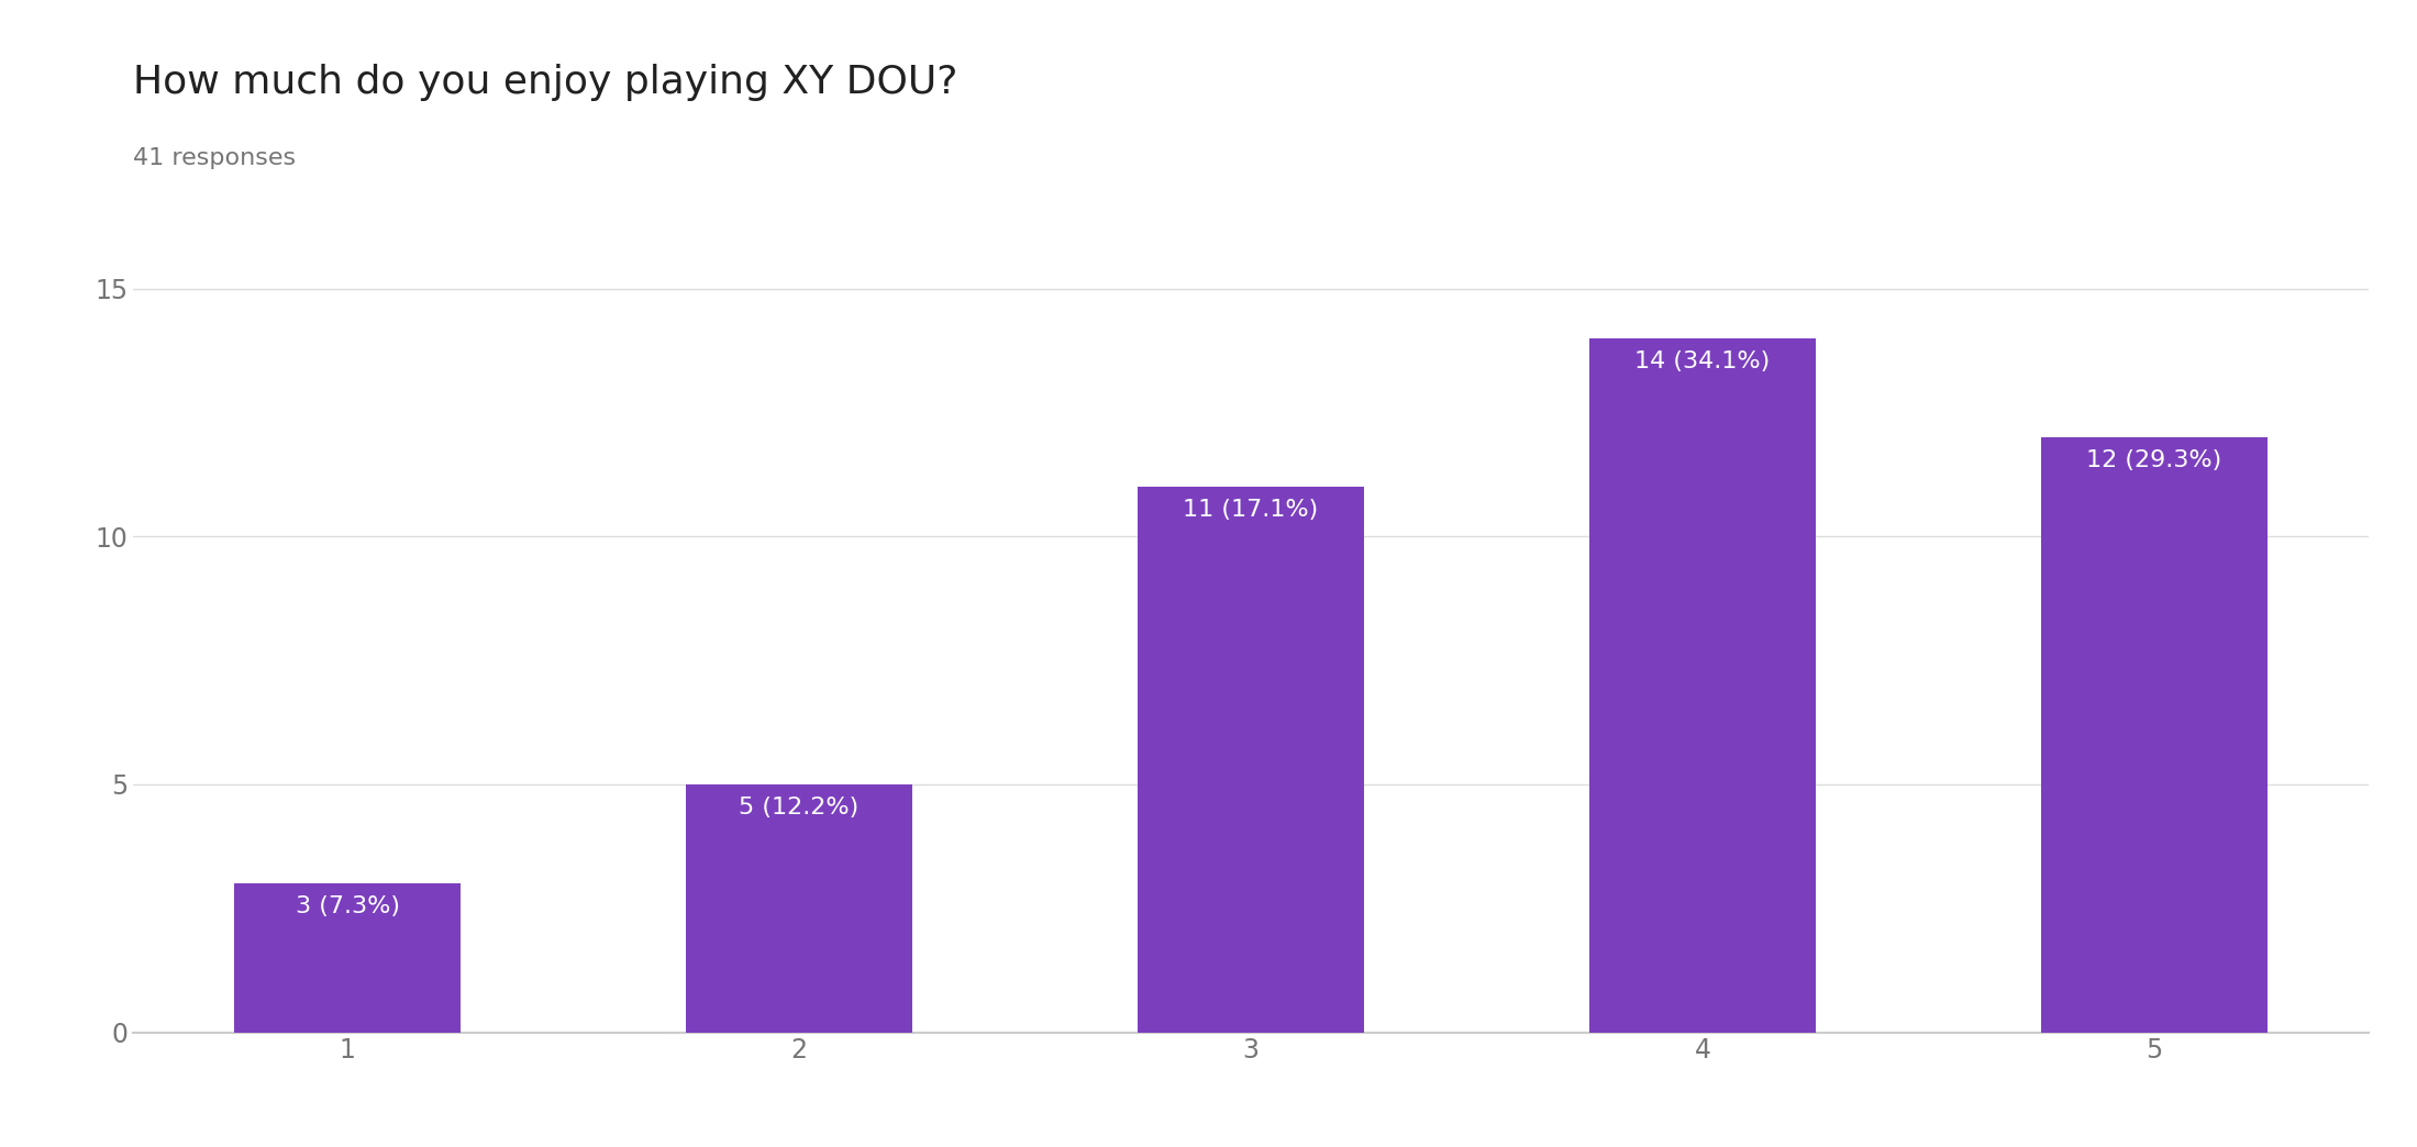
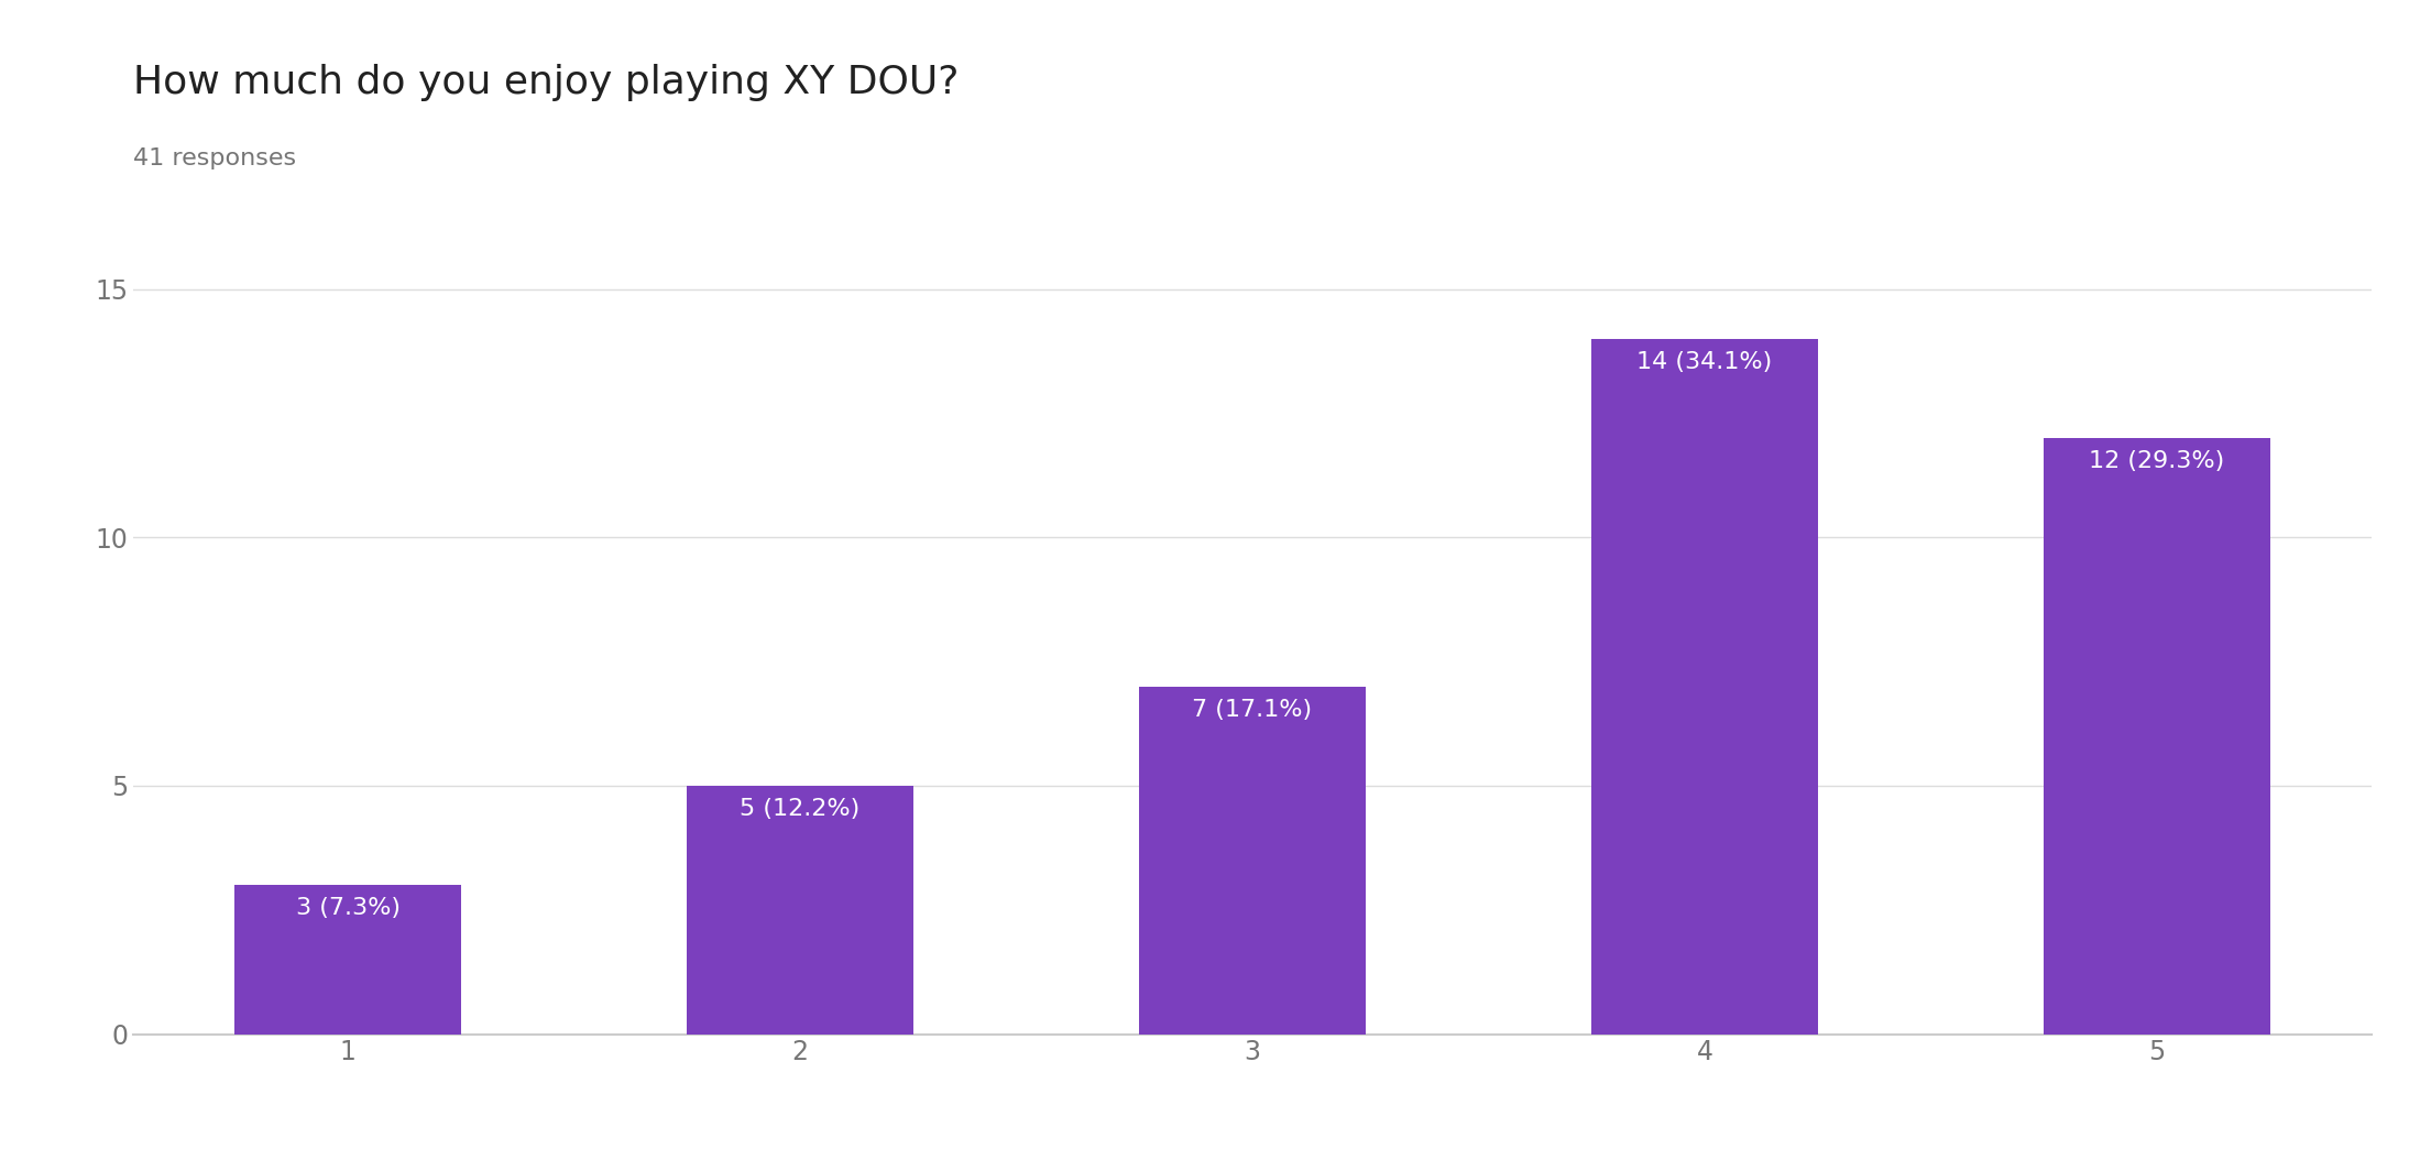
3: 11 -> 7
